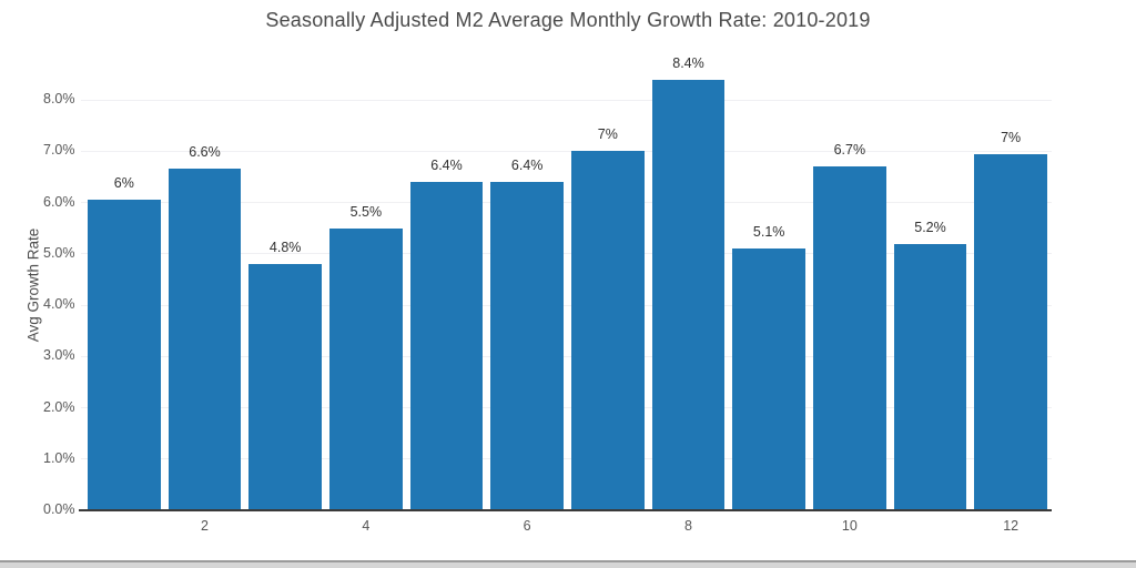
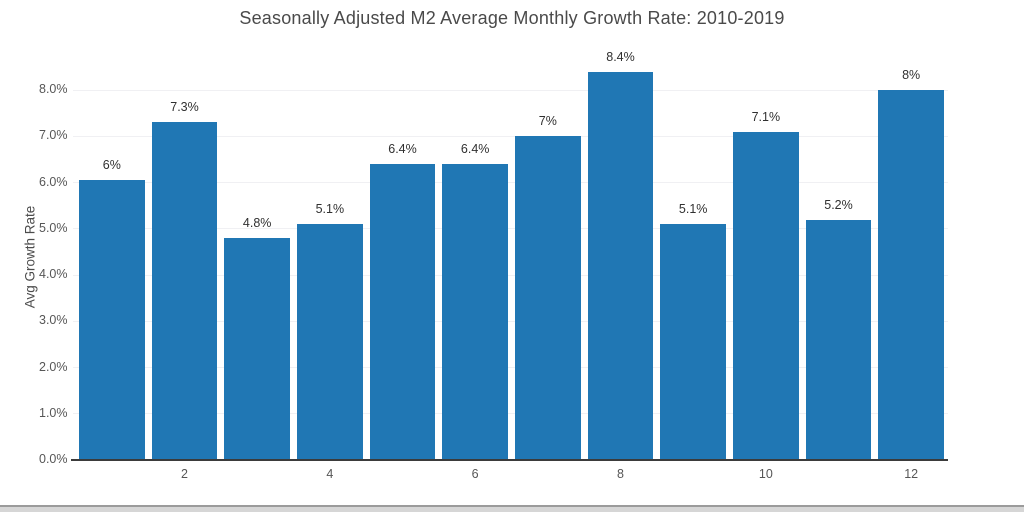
2: 6.6% -> 7.3%
4: 5.5% -> 5.1%
10: 6.7% -> 7.1%
12: 7% -> 8%
